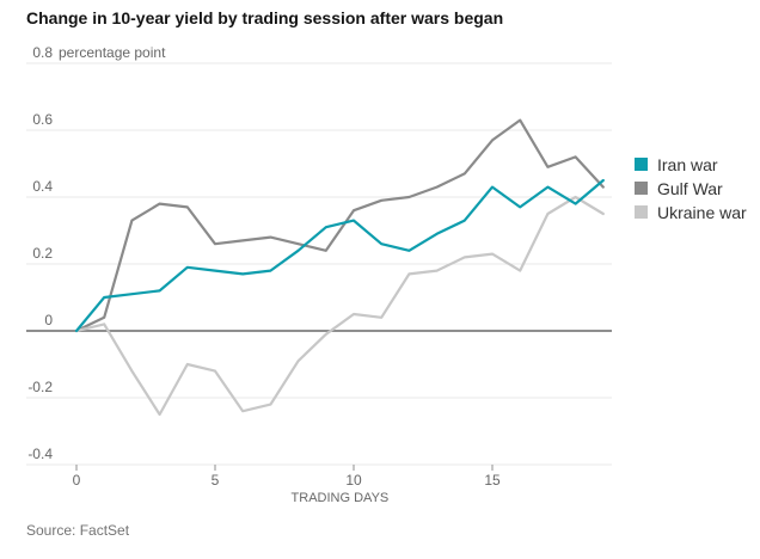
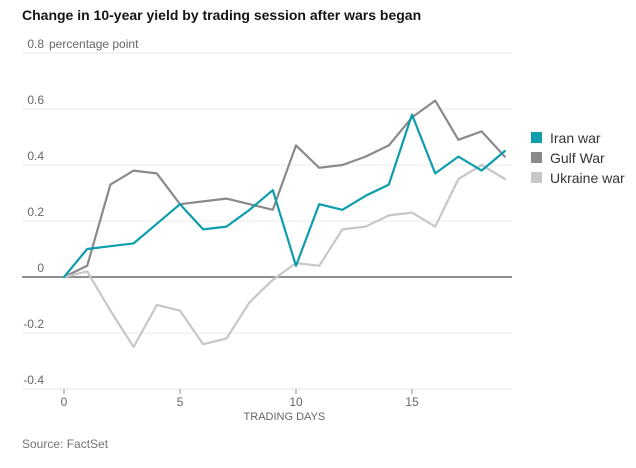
Iran war/5: 0.18 -> 0.26
Iran war/10: 0.33 -> 0.04
Gulf War/10: 0.36 -> 0.47
Iran war/15: 0.43 -> 0.58
